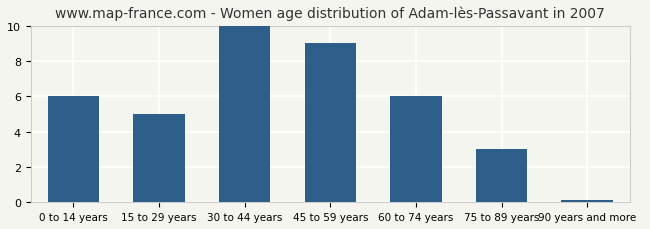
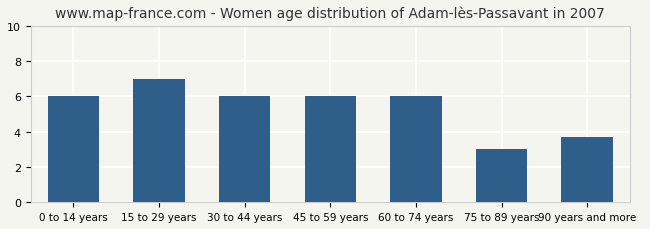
15 to 29 years: 5.0 -> 7.0
30 to 44 years: 10.0 -> 6.0
45 to 59 years: 9.0 -> 6.0
90 years and more: 0.1 -> 3.7
